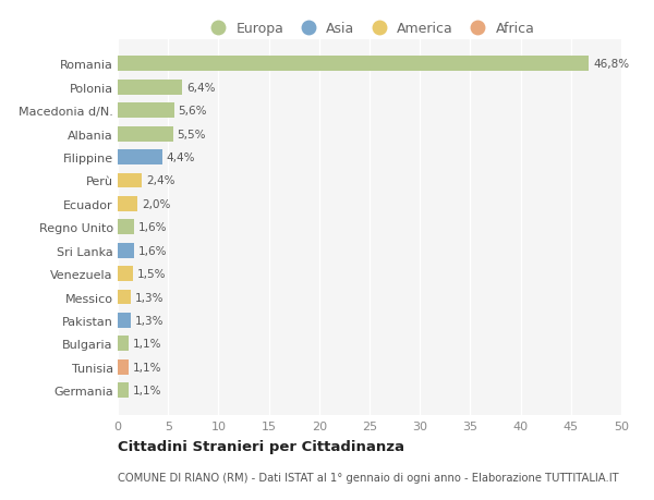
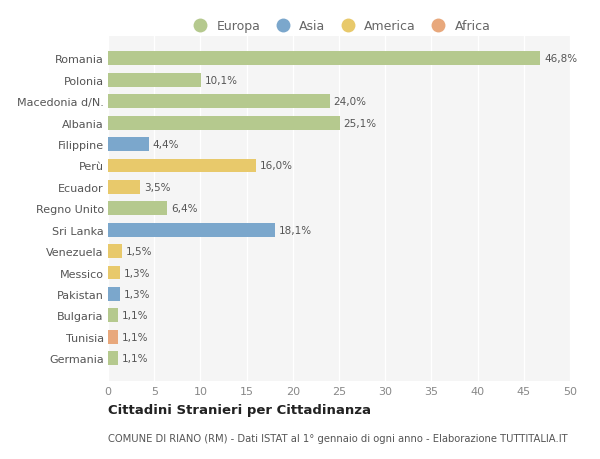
Polonia: 6,4% -> 10,1%
Macedonia d/N.: 5,6% -> 24,0%
Albania: 5,5% -> 25,1%
Perù: 2,4% -> 16,0%
Ecuador: 2,0% -> 3,5%
Regno Unito: 1,6% -> 6,4%
Sri Lanka: 1,6% -> 18,1%
